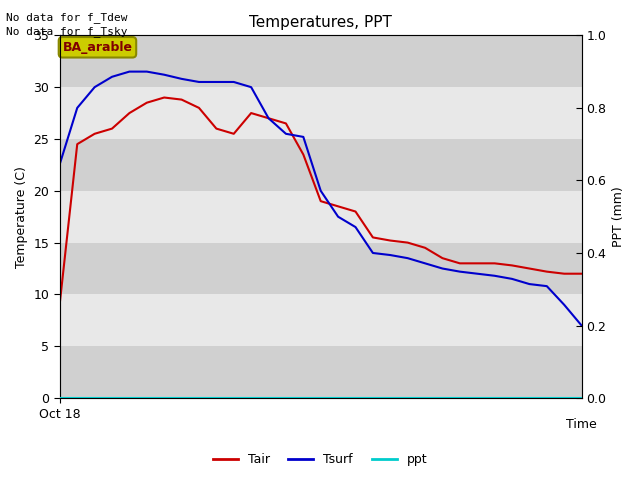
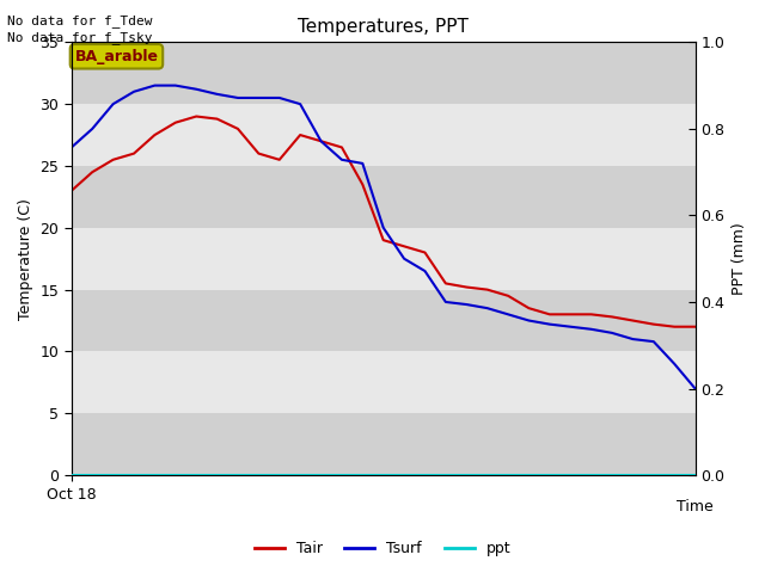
Tair/Oct 18: 9.2 -> 23.0
Tsurf/Oct 18: 22.6 -> 26.5
